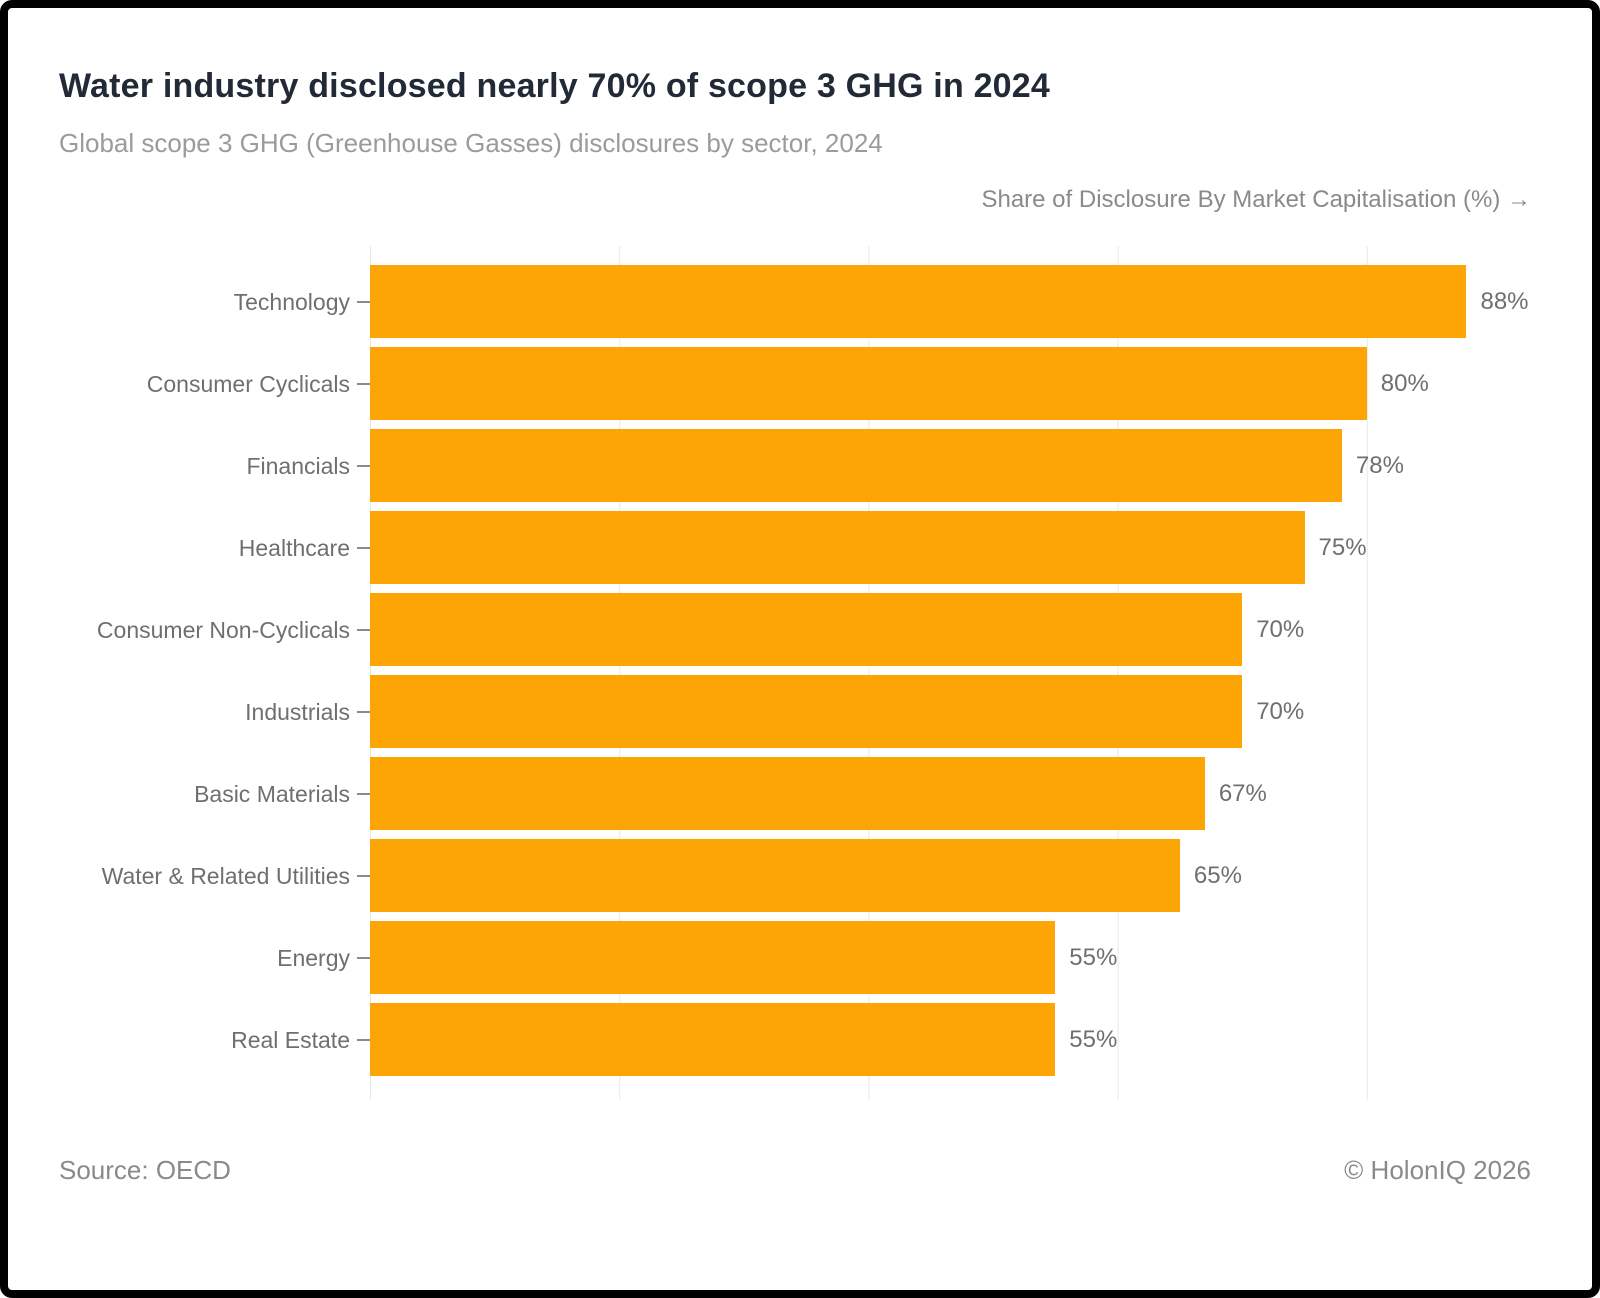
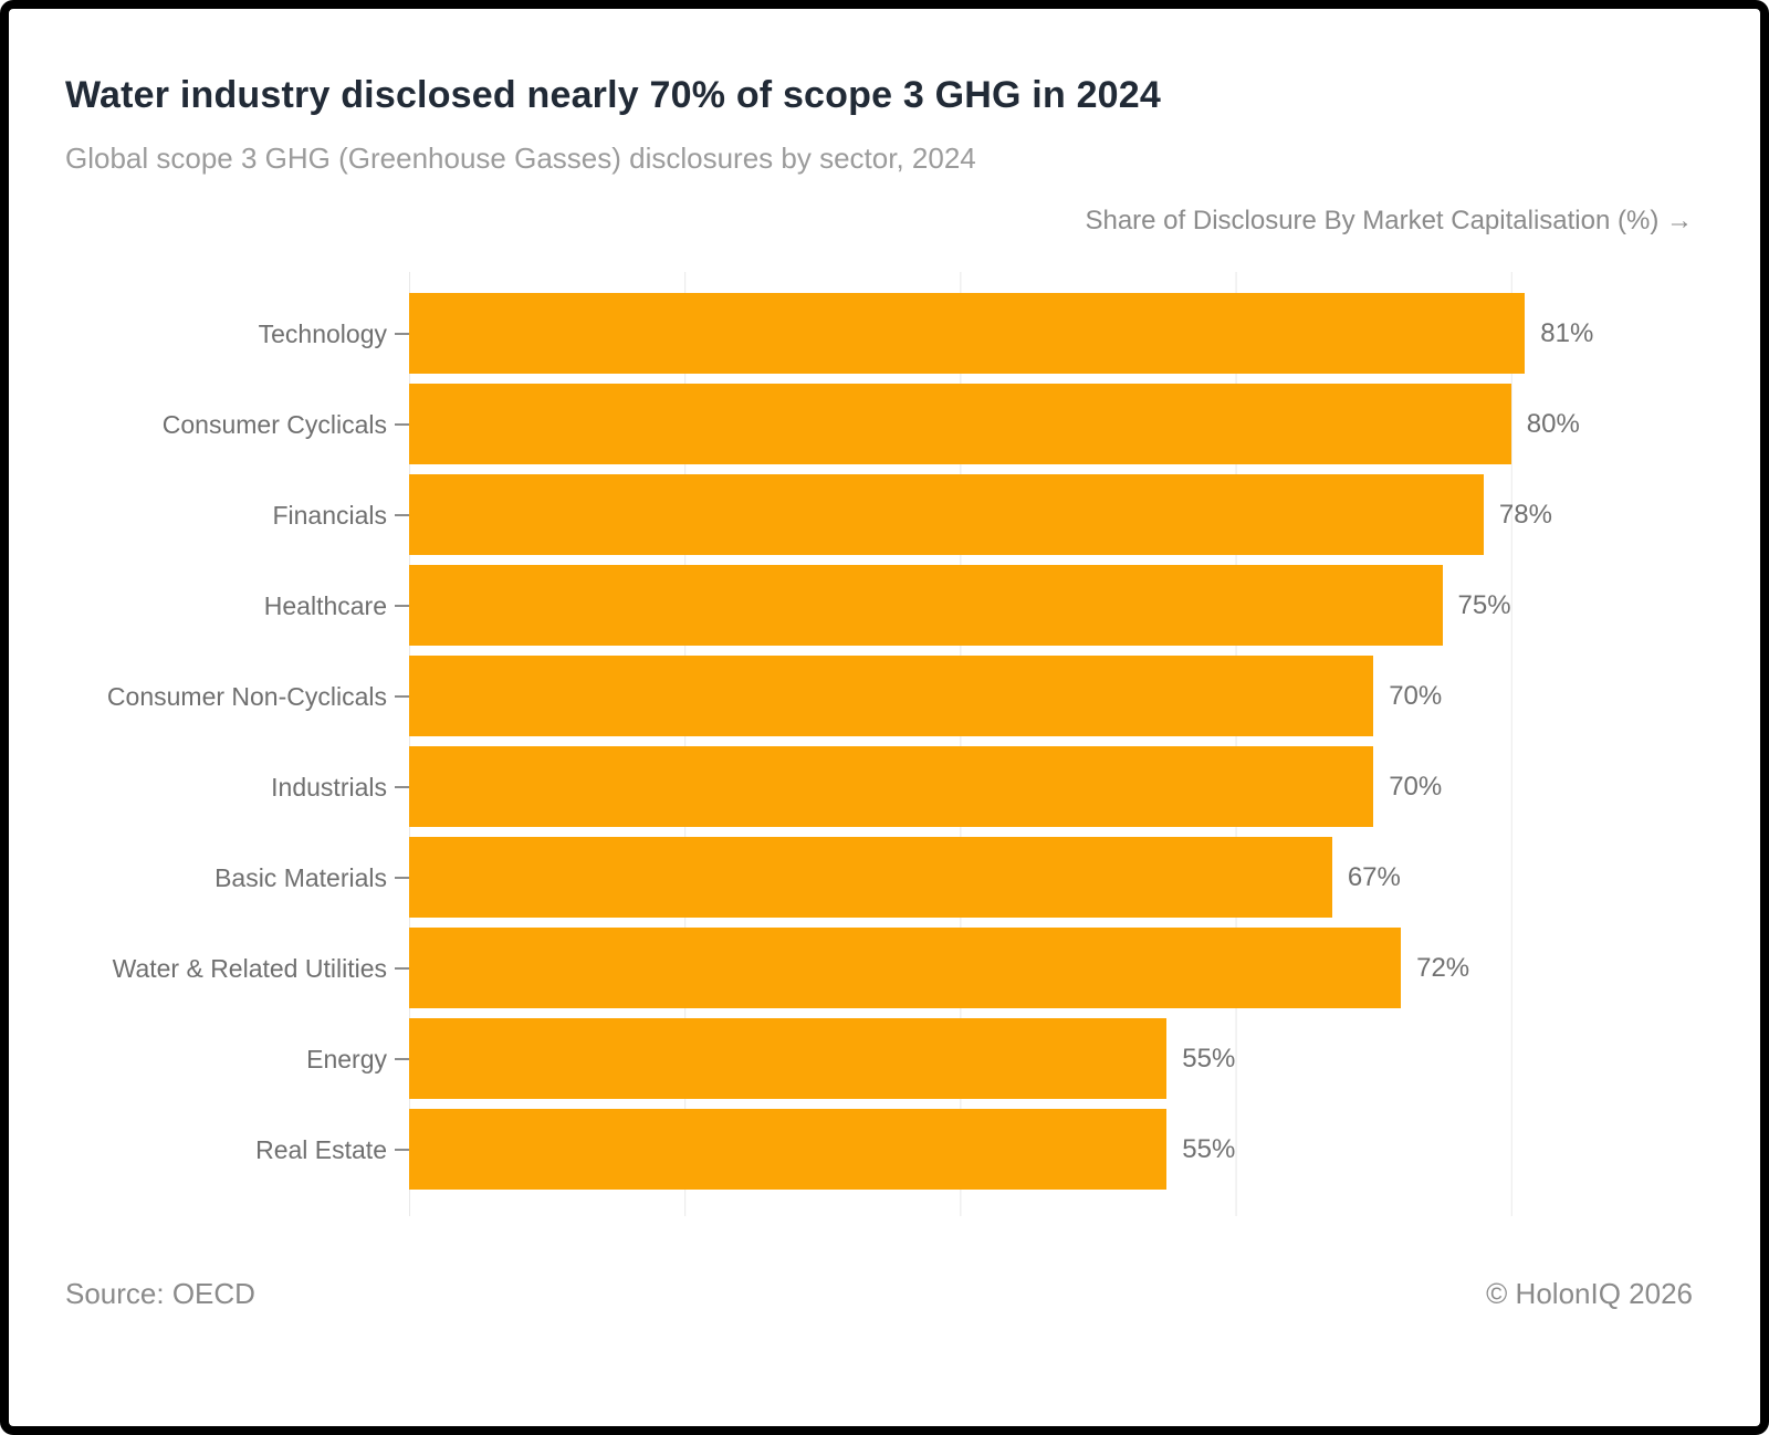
Technology: 88% -> 81%
Water & Related Utilities: 65% -> 72%
